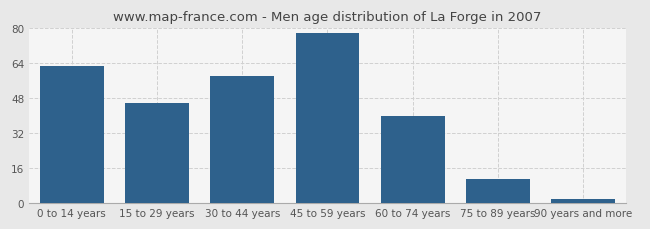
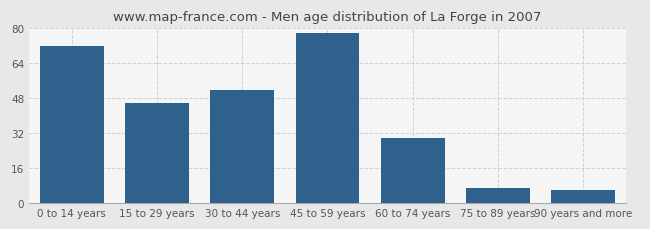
0 to 14 years: 63 -> 72
30 to 44 years: 58 -> 52
60 to 74 years: 40 -> 30
75 to 89 years: 11 -> 7
90 years and more: 2 -> 6
